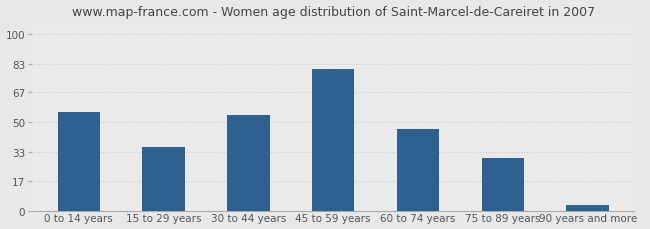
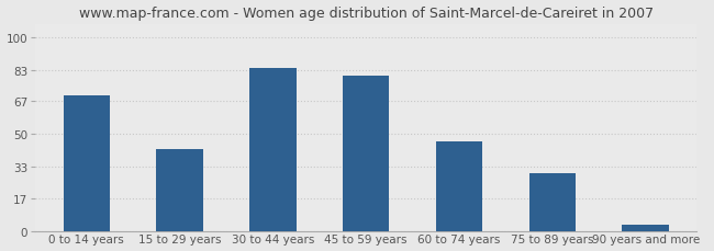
0 to 14 years: 56 -> 70
15 to 29 years: 36 -> 42
30 to 44 years: 54 -> 84
